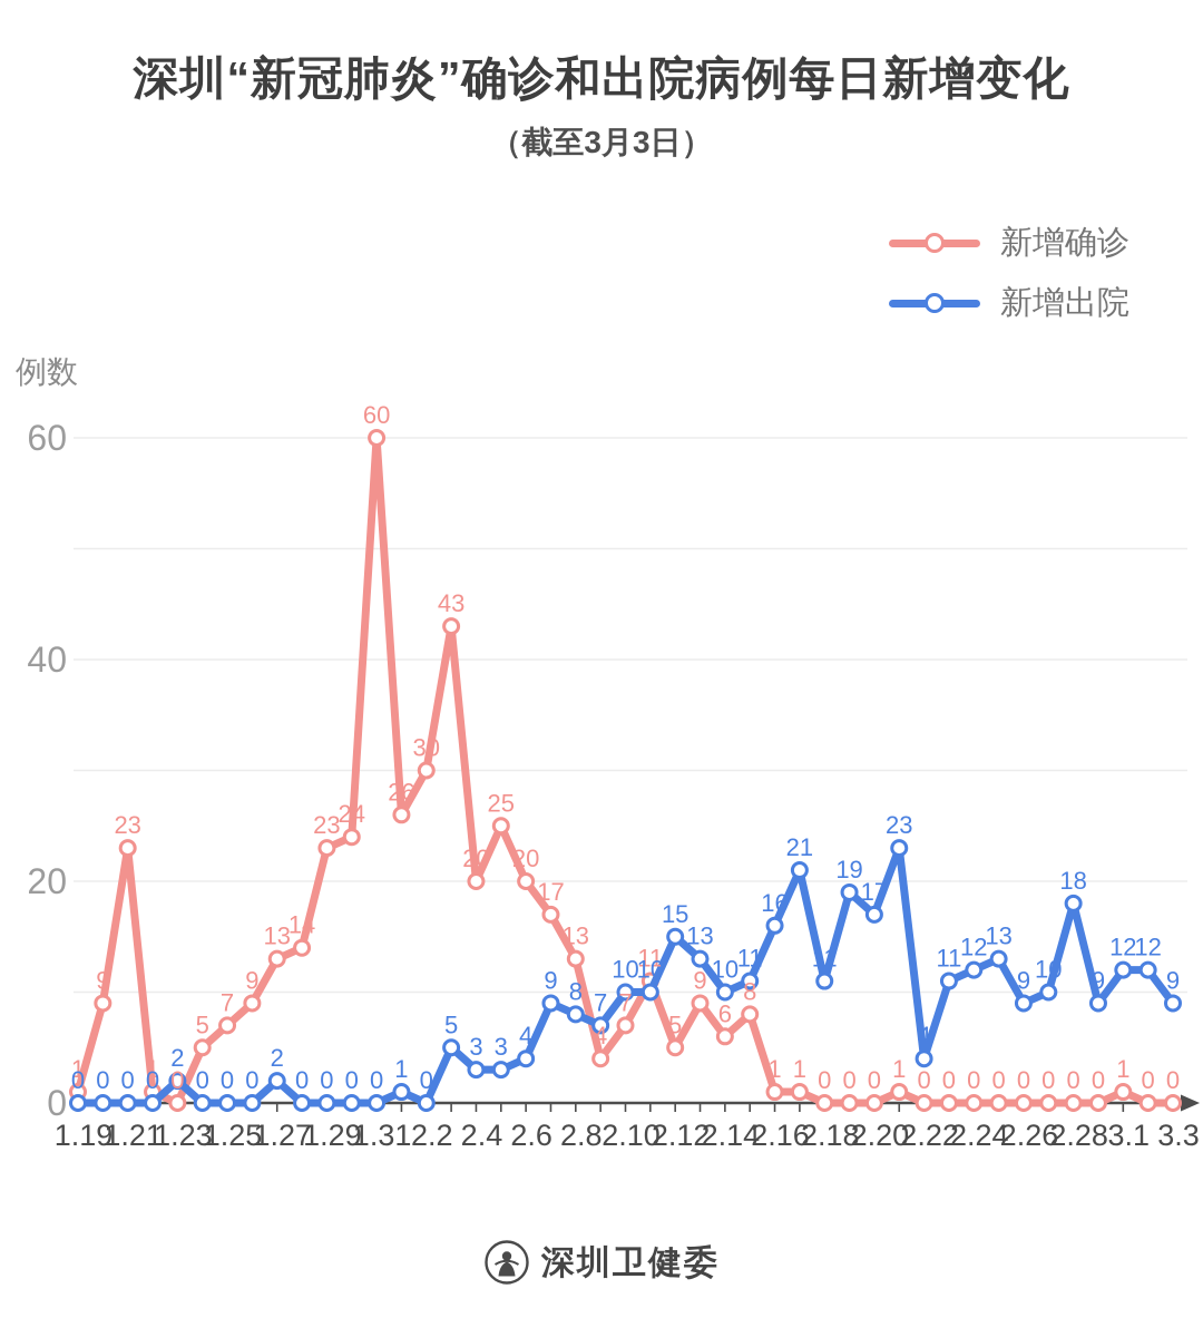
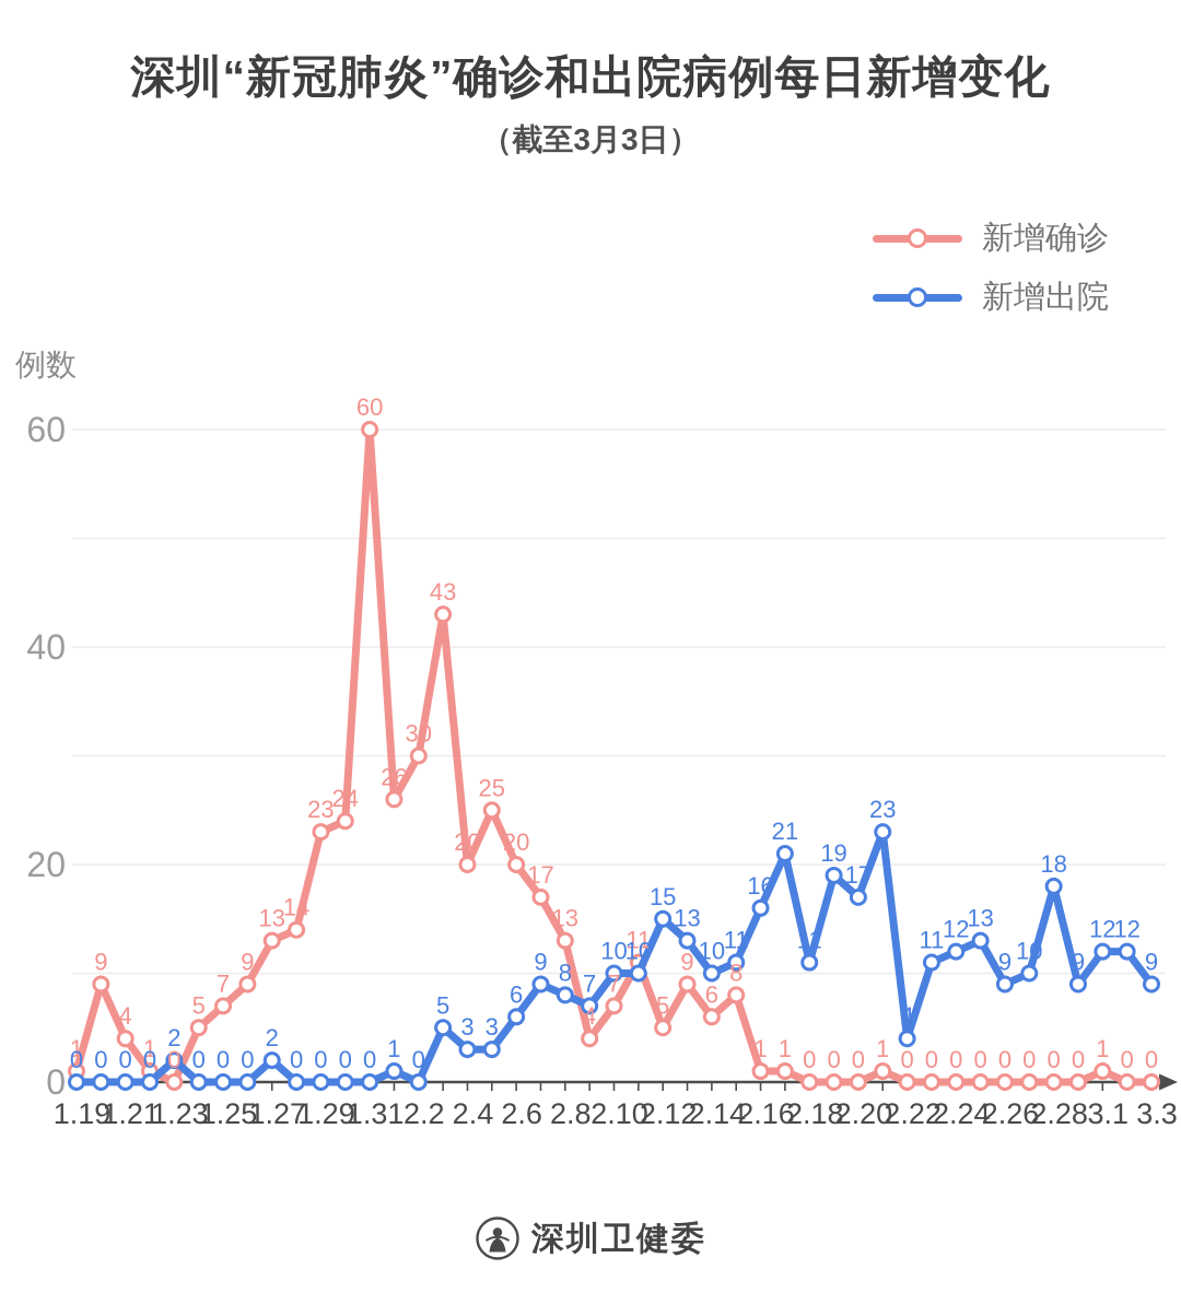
新增确诊/1.21: 23 -> 4
新增出院/2.6: 4 -> 6
